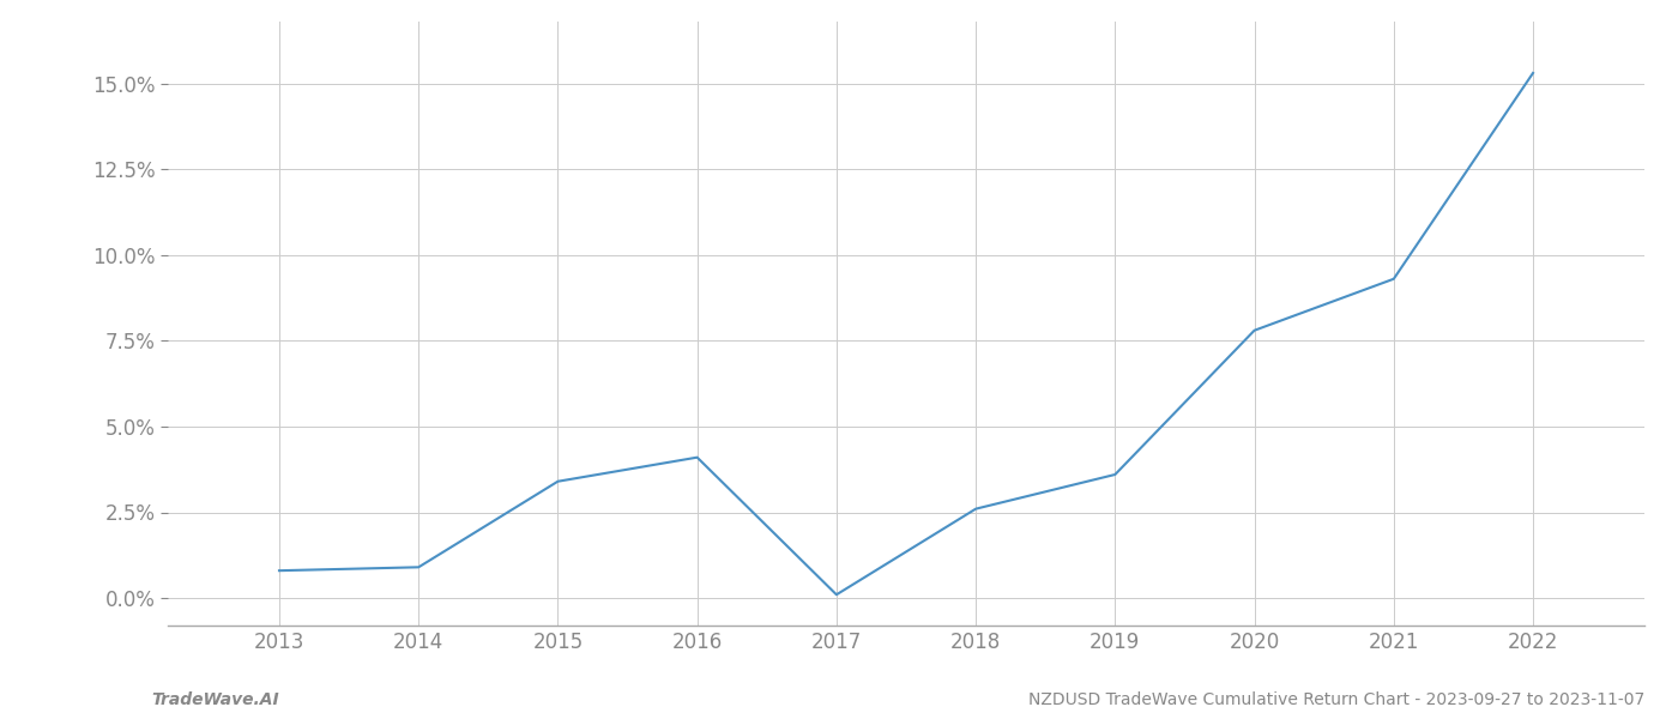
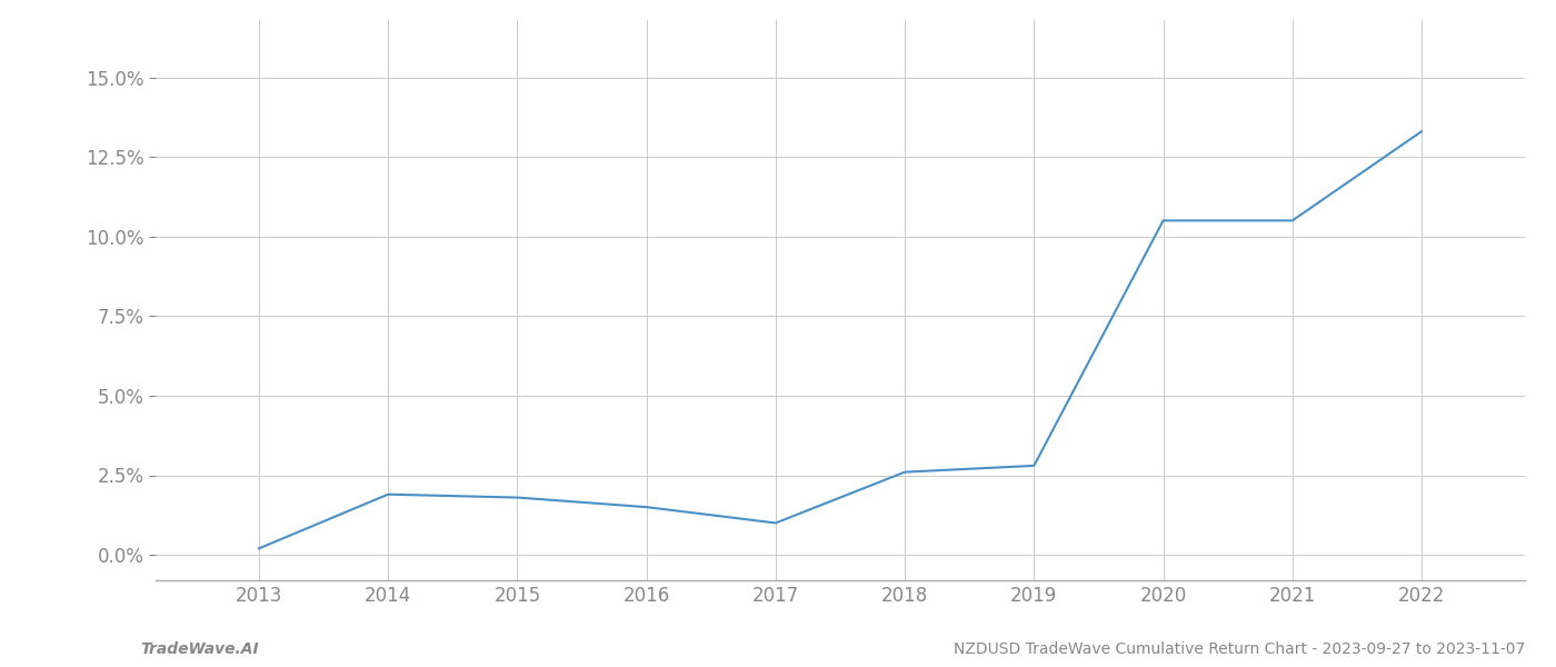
2013: 0.8% -> 0.2%
2014: 0.9% -> 1.9%
2015: 3.4% -> 1.8%
2016: 4.1% -> 1.5%
2017: 0.1% -> 1.0%
2019: 3.6% -> 2.8%
2020: 7.8% -> 10.5%
2021: 9.3% -> 10.5%
2022: 15.3% -> 13.3%
